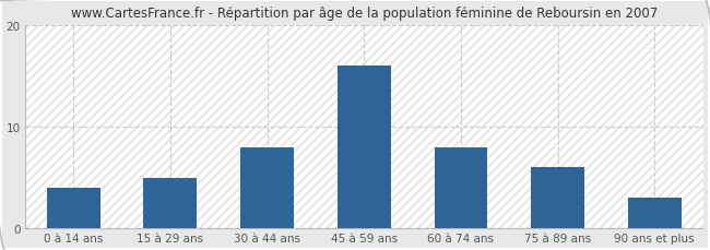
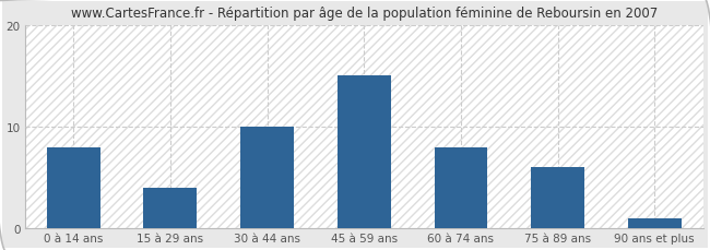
0 à 14 ans: 4 -> 8
15 à 29 ans: 5 -> 4
30 à 44 ans: 8 -> 10
45 à 59 ans: 16 -> 15
90 ans et plus: 3 -> 1
